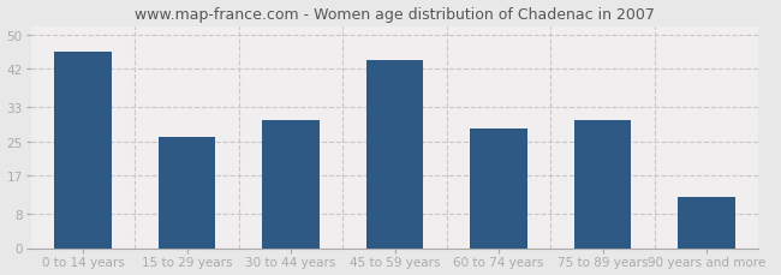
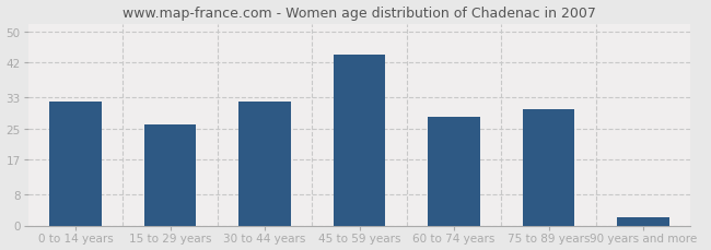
0 to 14 years: 46 -> 32
30 to 44 years: 30 -> 32
90 years and more: 12 -> 2
